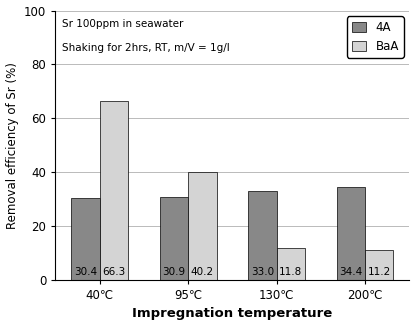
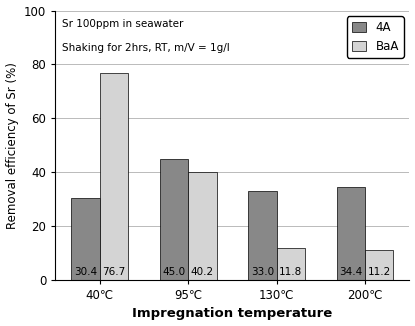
BaA/40℃: 66.3 -> 76.7
4A/95℃: 30.9 -> 45.0
